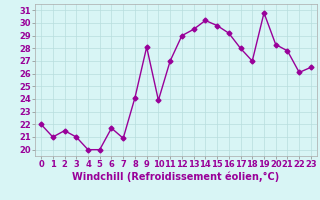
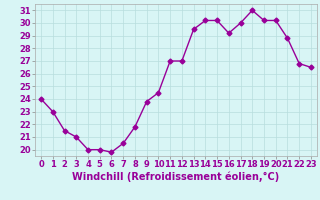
0: 22.0 -> 24.0
1: 21.0 -> 23.0
6: 21.7 -> 19.8
7: 20.9 -> 20.5
8: 24.1 -> 21.8
9: 28.1 -> 23.8
10: 23.9 -> 24.5
12: 29.0 -> 27.0
15: 29.8 -> 30.2
17: 28.0 -> 30.0
18: 27.0 -> 31.0
19: 30.8 -> 30.2
20: 28.3 -> 30.2
21: 27.8 -> 28.8
22: 26.1 -> 26.8
